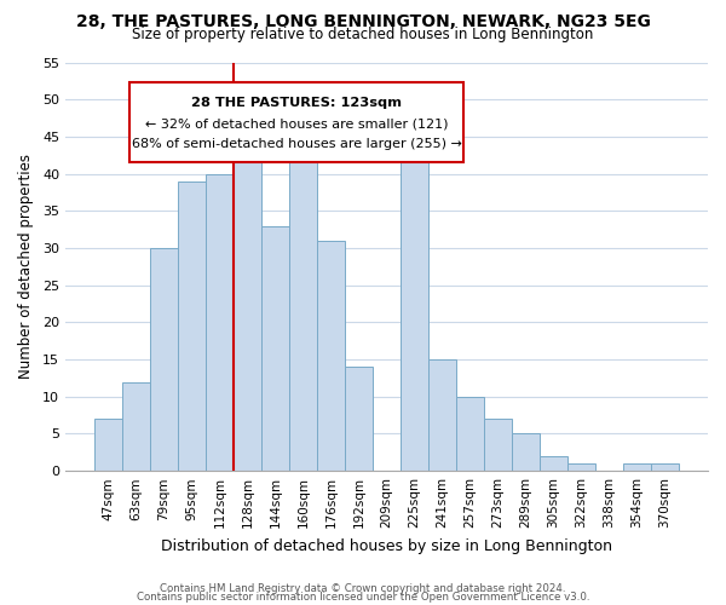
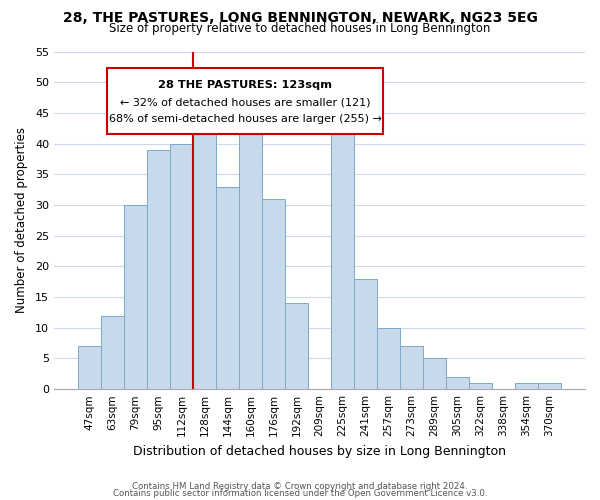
241sqm: 15 -> 18
